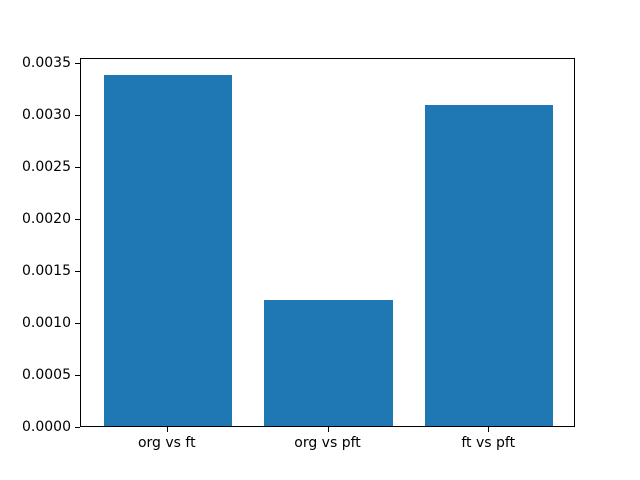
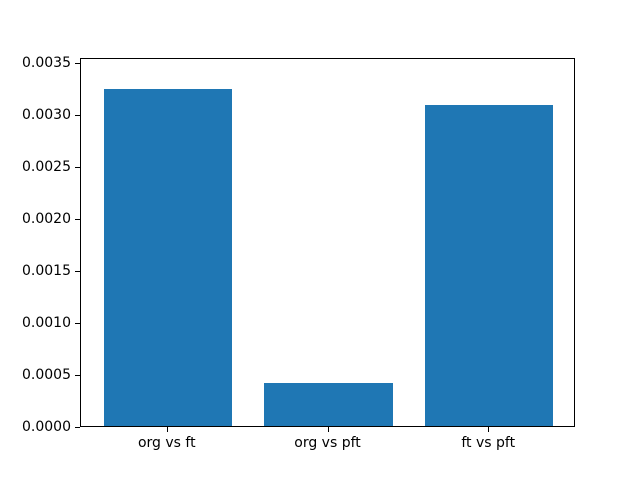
org vs ft: 0.00338 -> 0.00324
org vs pft: 0.00121 -> 0.00041
